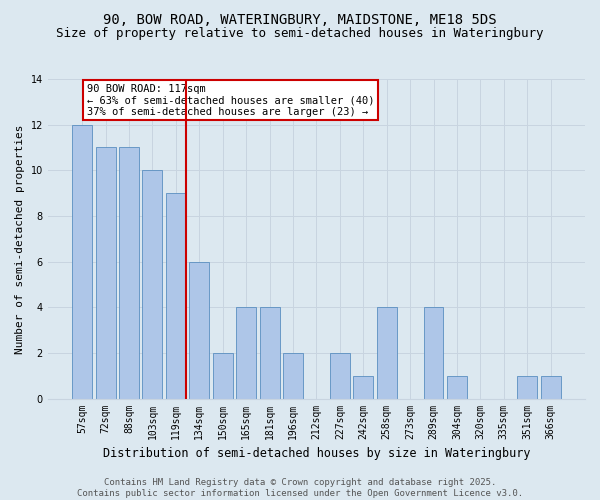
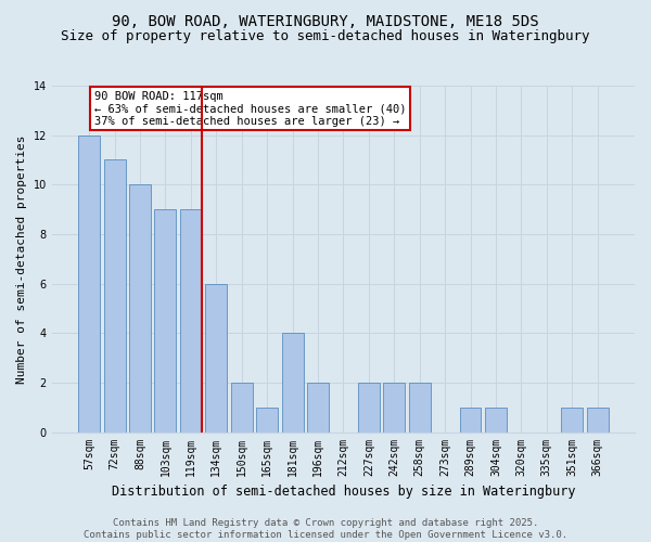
88sqm: 11 -> 10
103sqm: 10 -> 9
165sqm: 4 -> 1
242sqm: 1 -> 2
258sqm: 4 -> 2
289sqm: 4 -> 1
